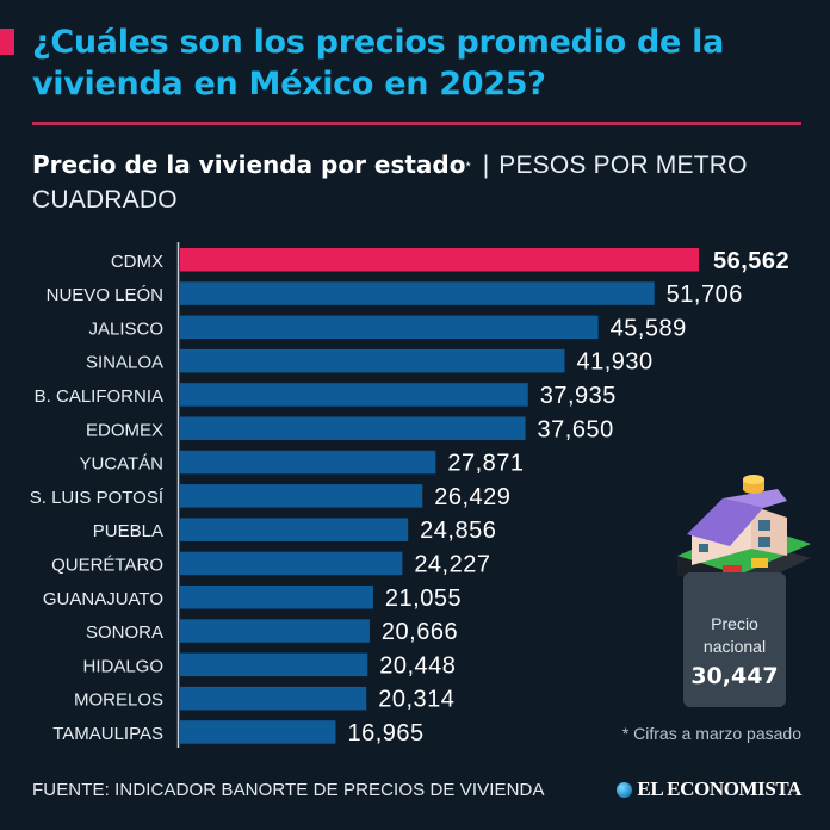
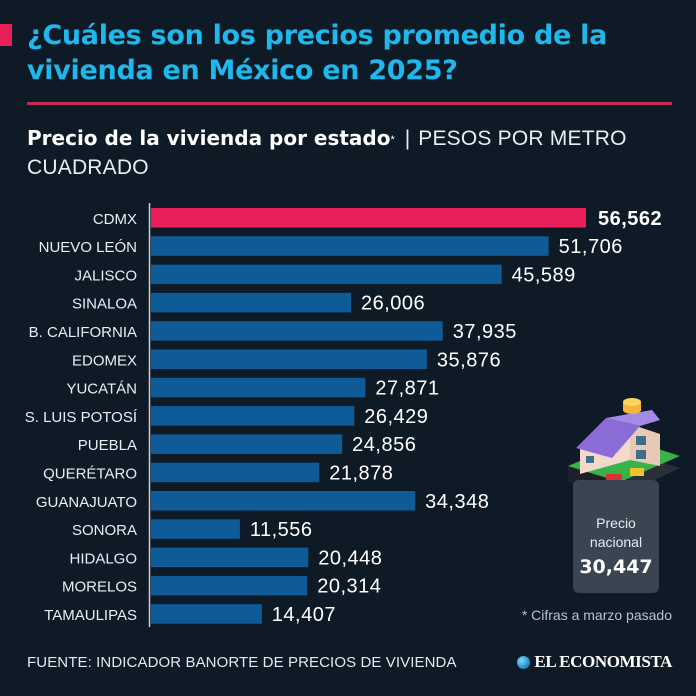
SINALOA: 41,930 -> 26,006
EDOMEX: 37,650 -> 35,876
QUERÉTARO: 24,227 -> 21,878
GUANAJUATO: 21,055 -> 34,348
SONORA: 20,666 -> 11,556
TAMAULIPAS: 16,965 -> 14,407
